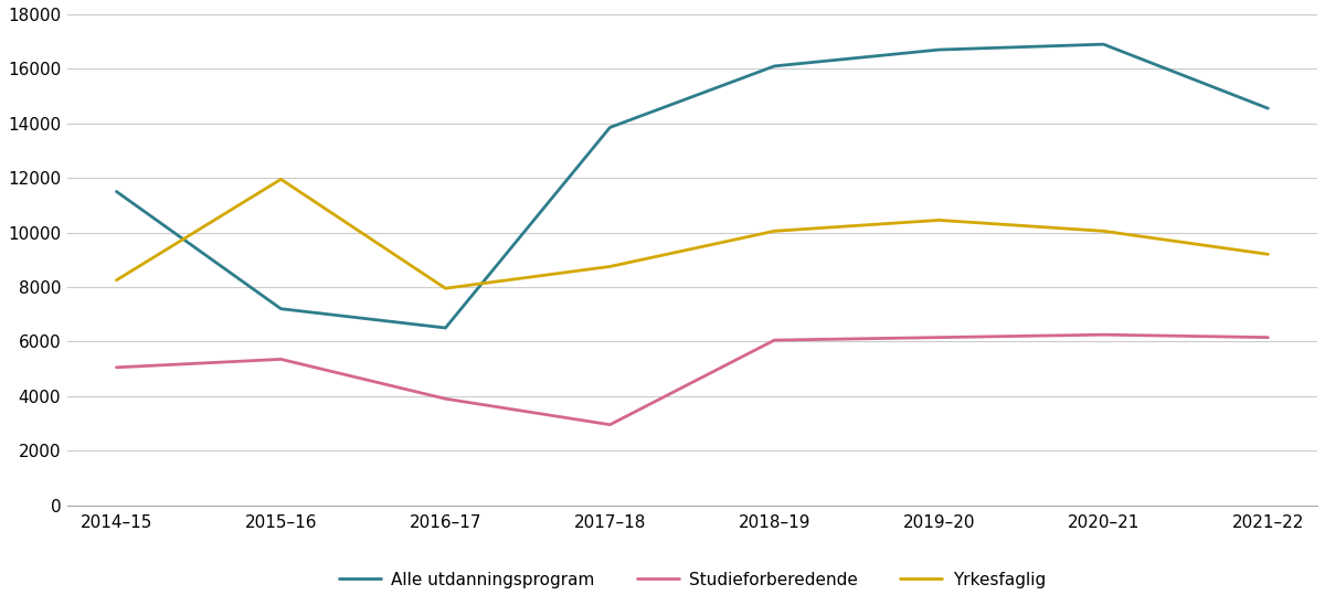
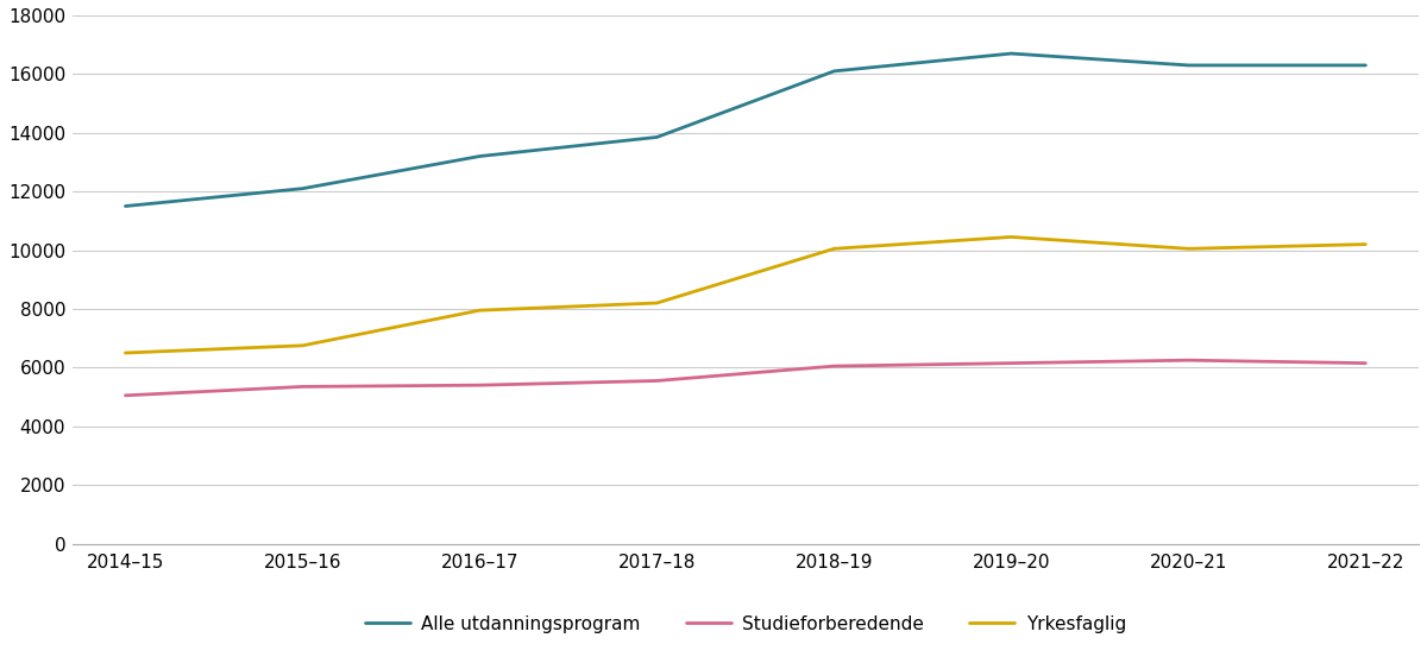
Yrkesfaglig/2014–15: 8250 -> 6500
Alle utdanningsprogram/2015–16: 7200 -> 12100
Yrkesfaglig/2015–16: 11950 -> 6750
Alle utdanningsprogram/2016–17: 6500 -> 13200
Studieforberedende/2016–17: 3900 -> 5400
Studieforberedende/2017–18: 2950 -> 5550
Yrkesfaglig/2017–18: 8750 -> 8200
Alle utdanningsprogram/2020–21: 16900 -> 16300
Alle utdanningsprogram/2021–22: 14550 -> 16300
Yrkesfaglig/2021–22: 9200 -> 10200
